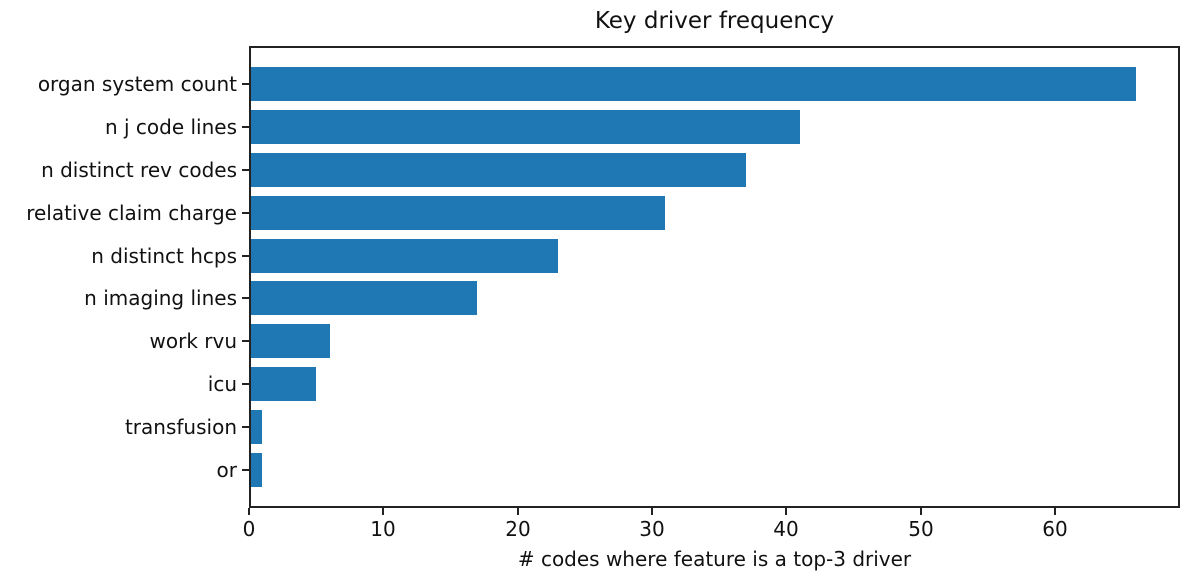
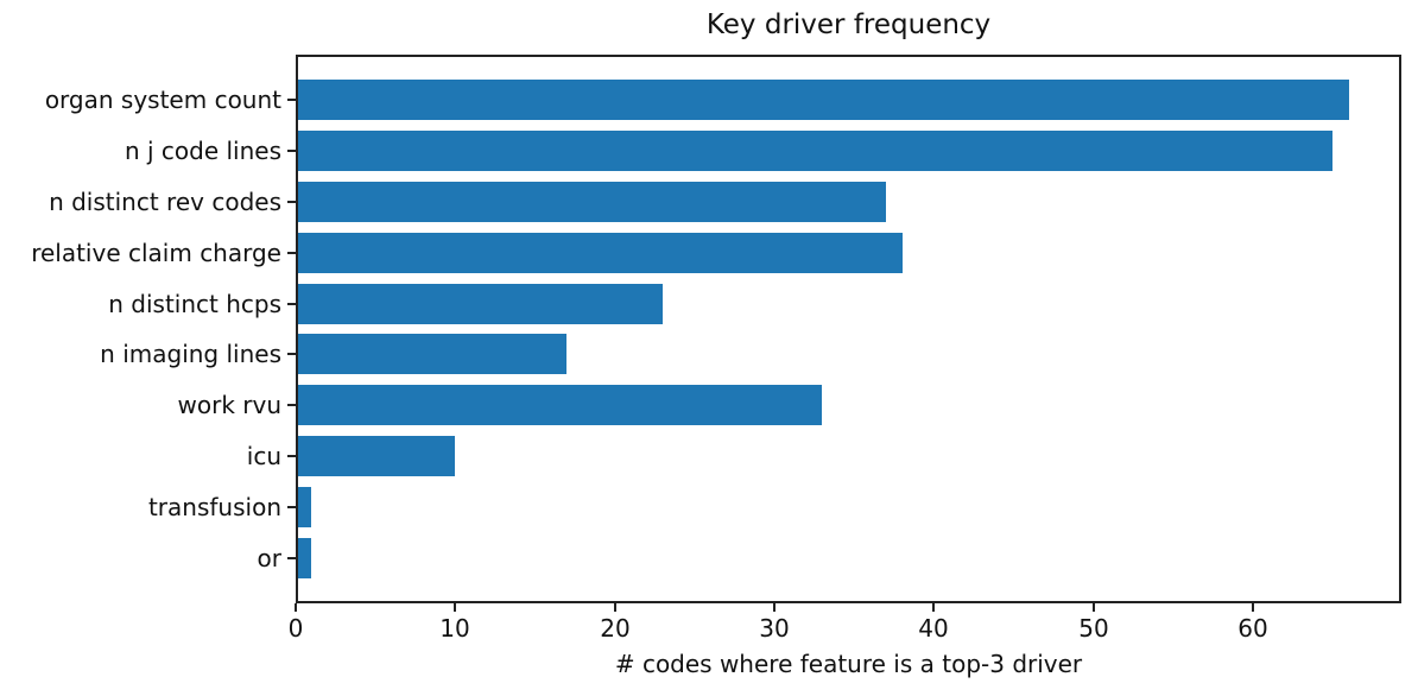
n j code lines: 41 -> 65
relative claim charge: 31 -> 38
work rvu: 6 -> 33
icu: 5 -> 10
